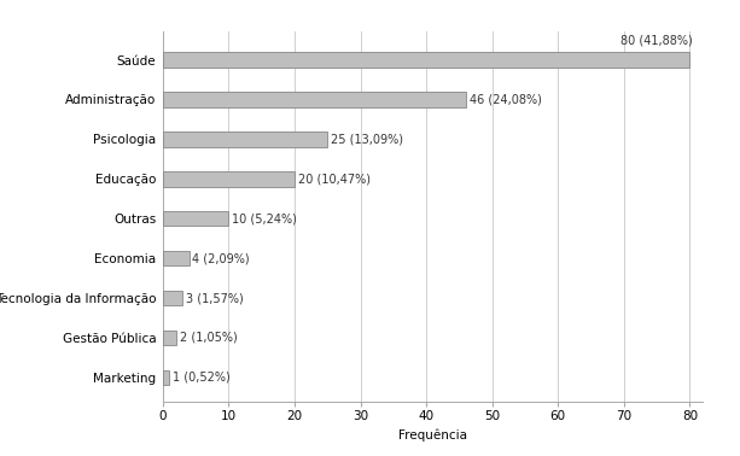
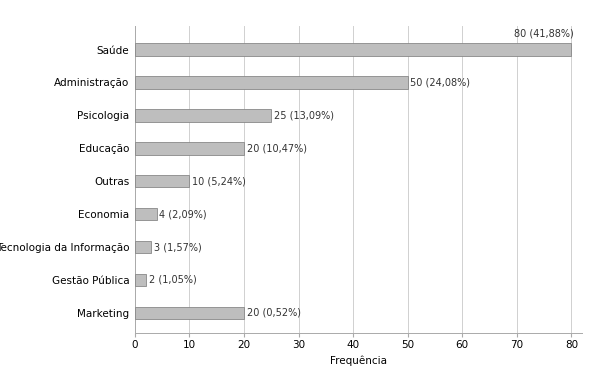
Administração: 46 -> 50
Marketing: 1 -> 20
